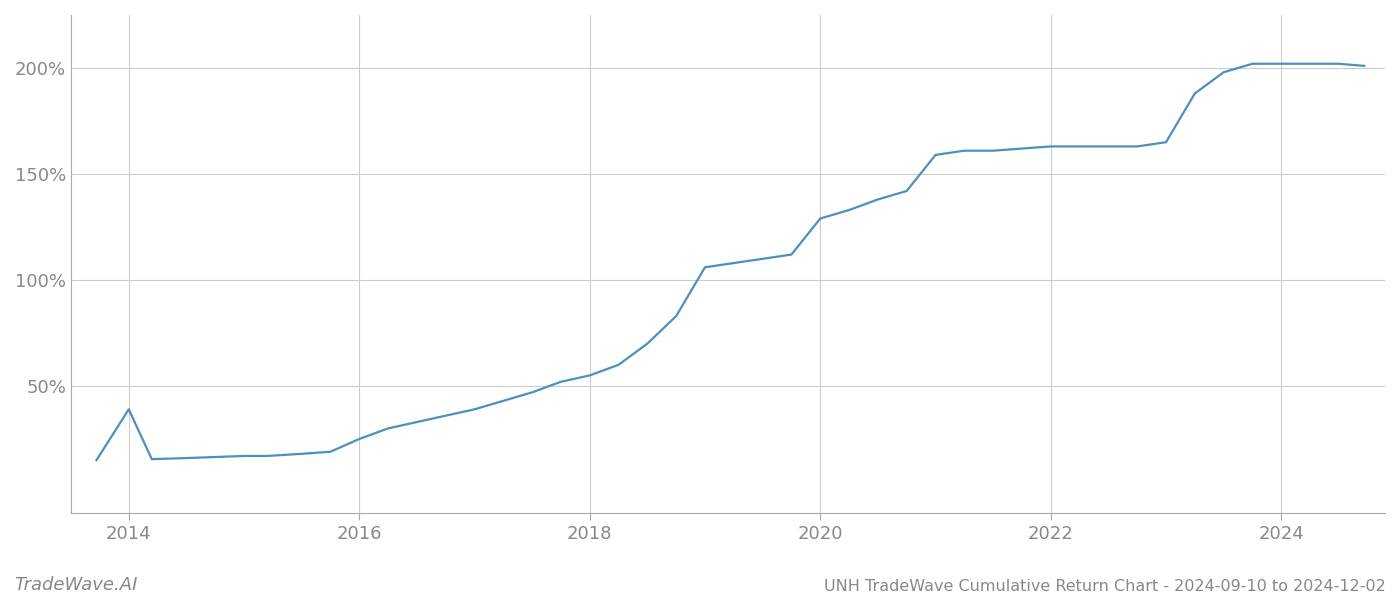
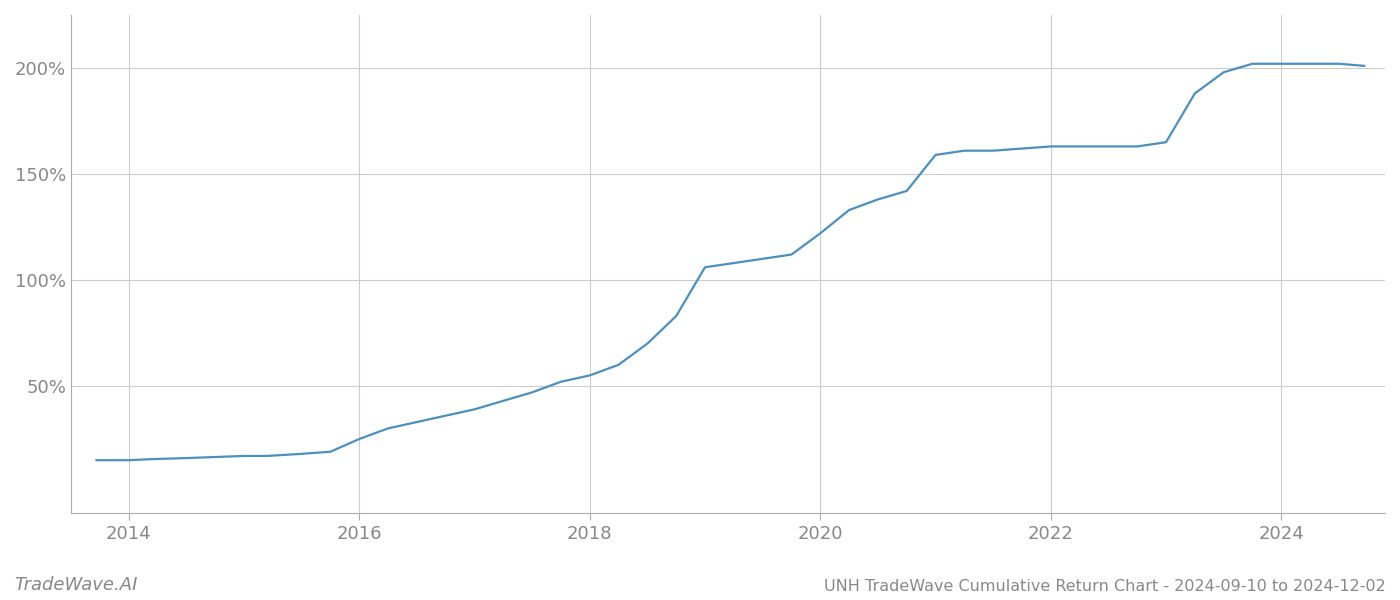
2014: 39.0% -> 15.0%
2020: 129.0% -> 122.0%
